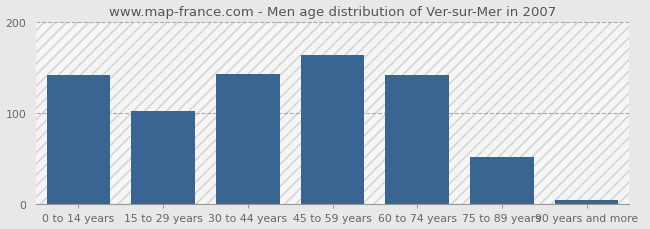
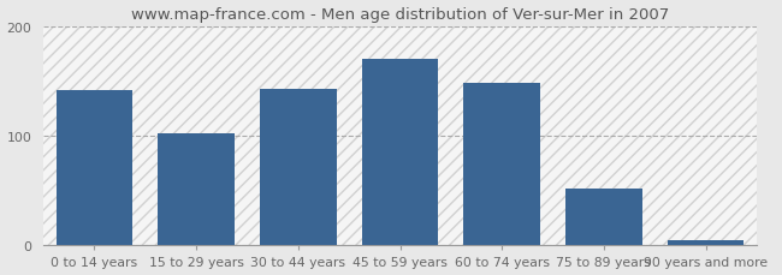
45 to 59 years: 163 -> 170
60 to 74 years: 142 -> 148
